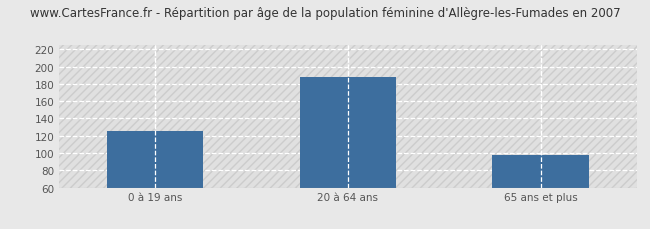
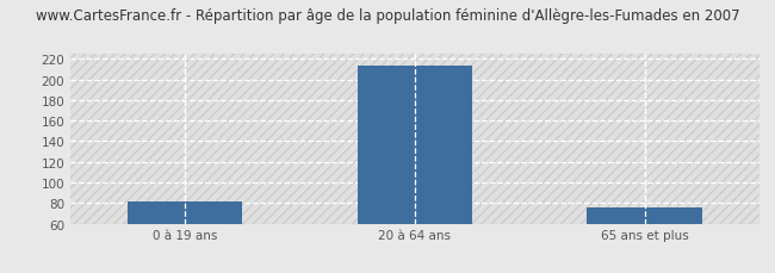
0 à 19 ans: 126 -> 81
20 à 64 ans: 188 -> 213
65 ans et plus: 98 -> 76
